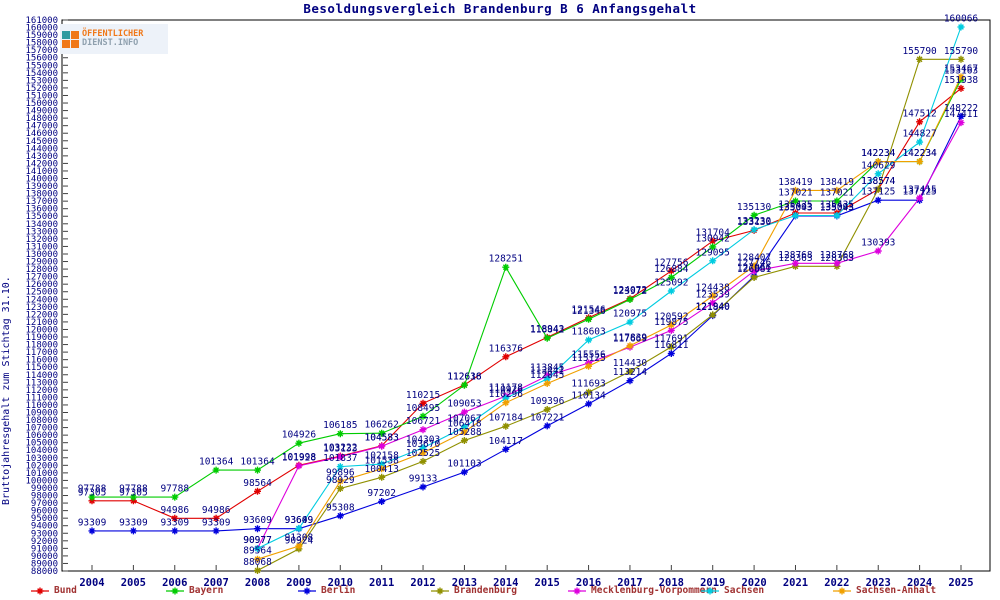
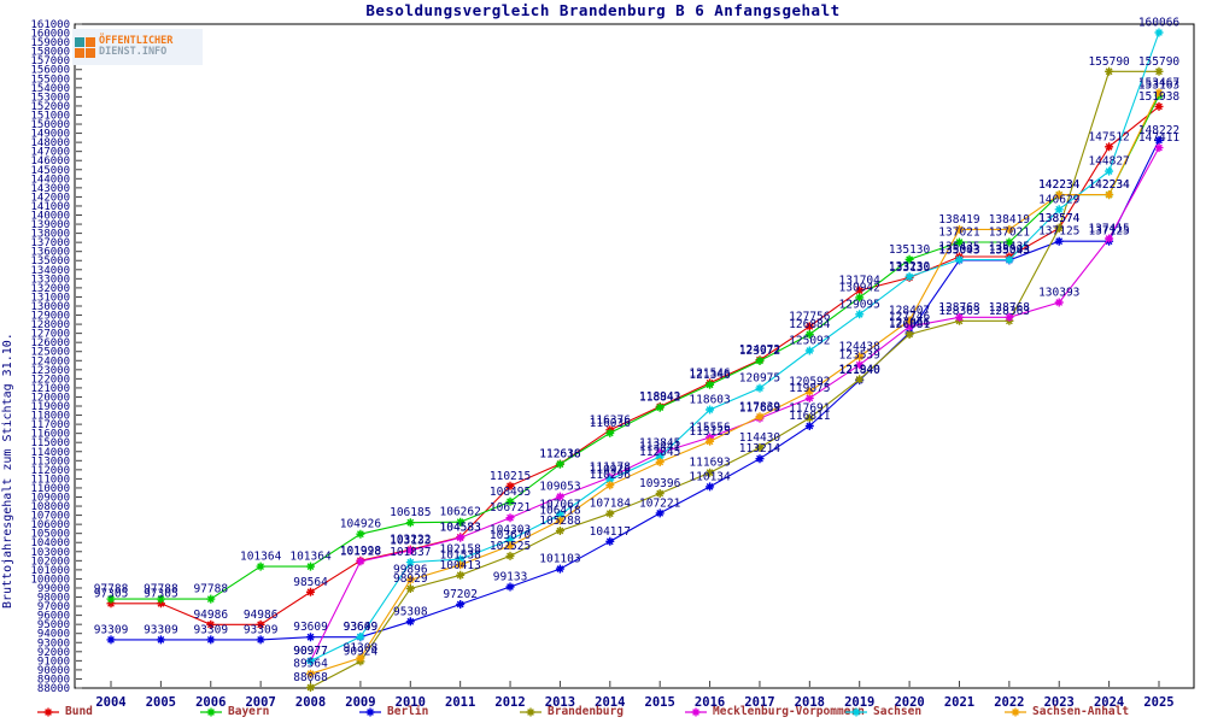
Bayern/2014: 128251 -> 116036
